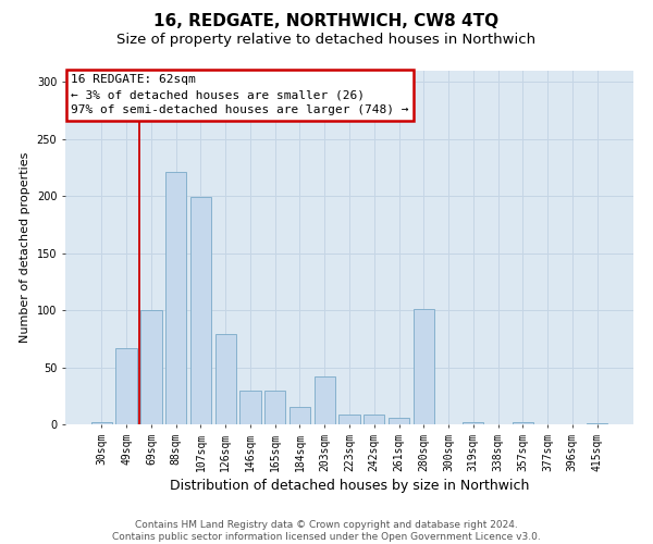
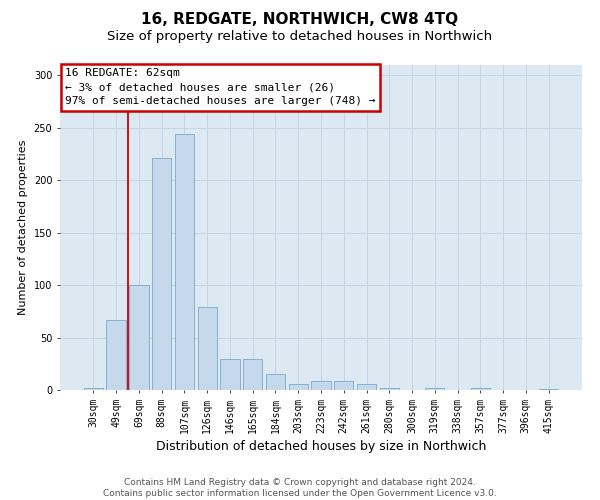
107sqm: 199 -> 244
203sqm: 42 -> 6
280sqm: 101 -> 2
